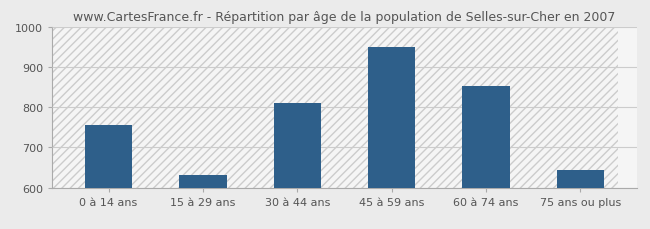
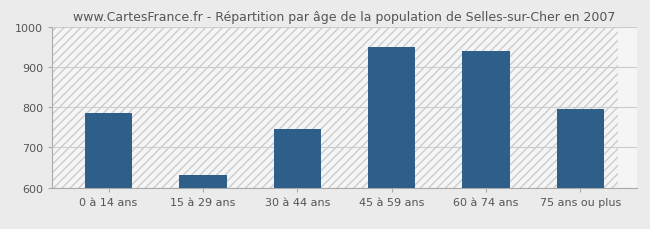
0 à 14 ans: 755 -> 785
30 à 44 ans: 810 -> 745
60 à 74 ans: 852 -> 940
75 ans ou plus: 643 -> 795
